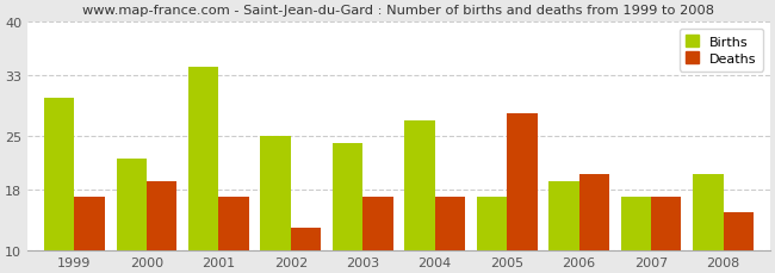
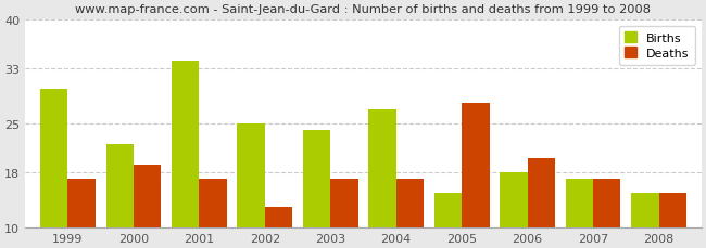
Births/2005: 17 -> 15
Births/2006: 19 -> 18
Births/2008: 20 -> 15
